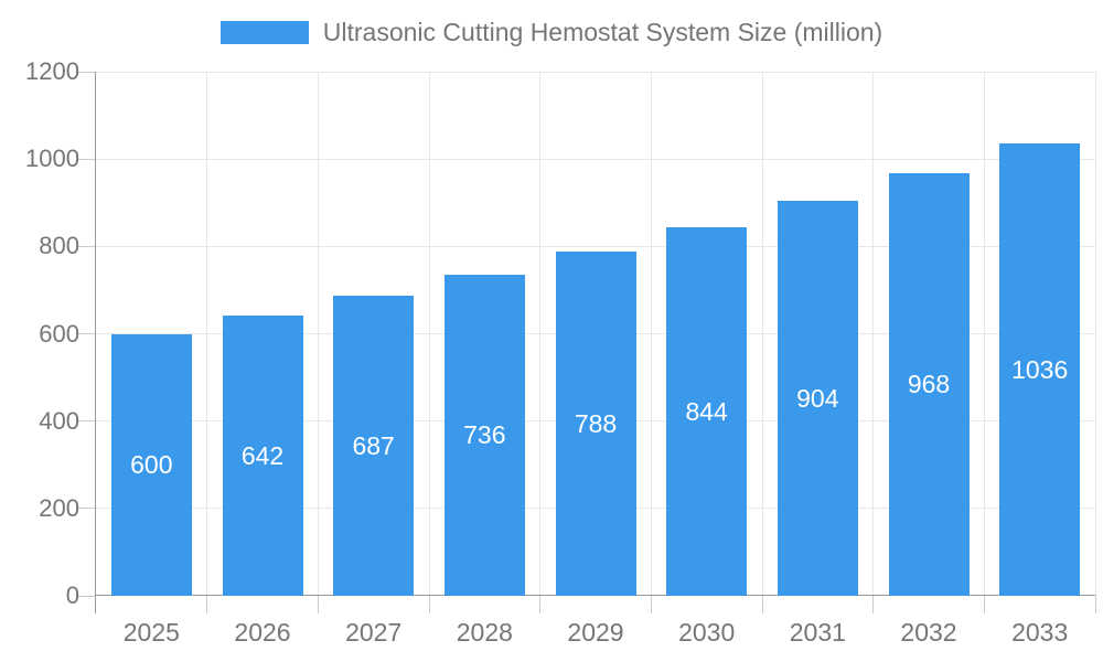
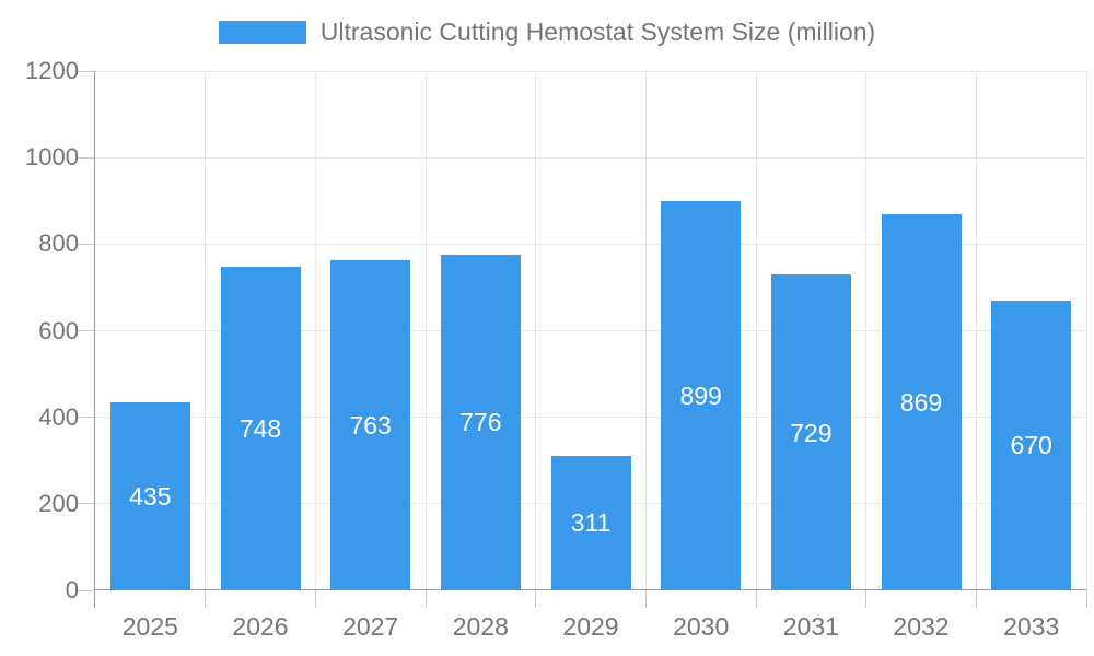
2025: 600 -> 435
2026: 642 -> 748
2027: 687 -> 763
2028: 736 -> 776
2029: 788 -> 311
2030: 844 -> 899
2031: 904 -> 729
2032: 968 -> 869
2033: 1036 -> 670
